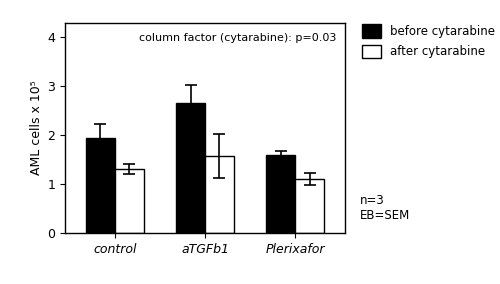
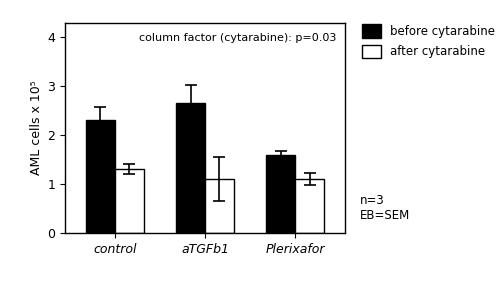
before cytarabine/control: 1.95 -> 2.30
after cytarabine/aTGFb1: 1.57 -> 1.10
